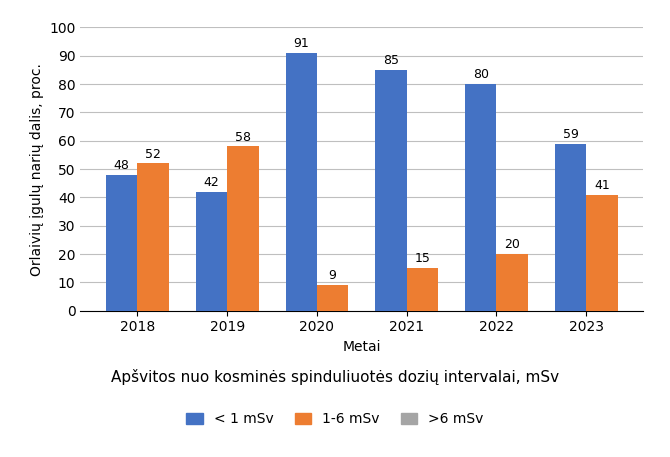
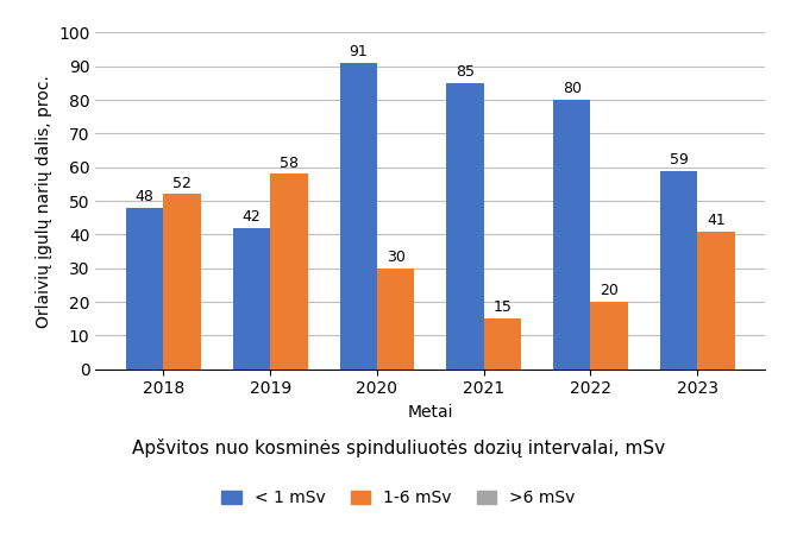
1-6 mSv/2020: 9 -> 30
